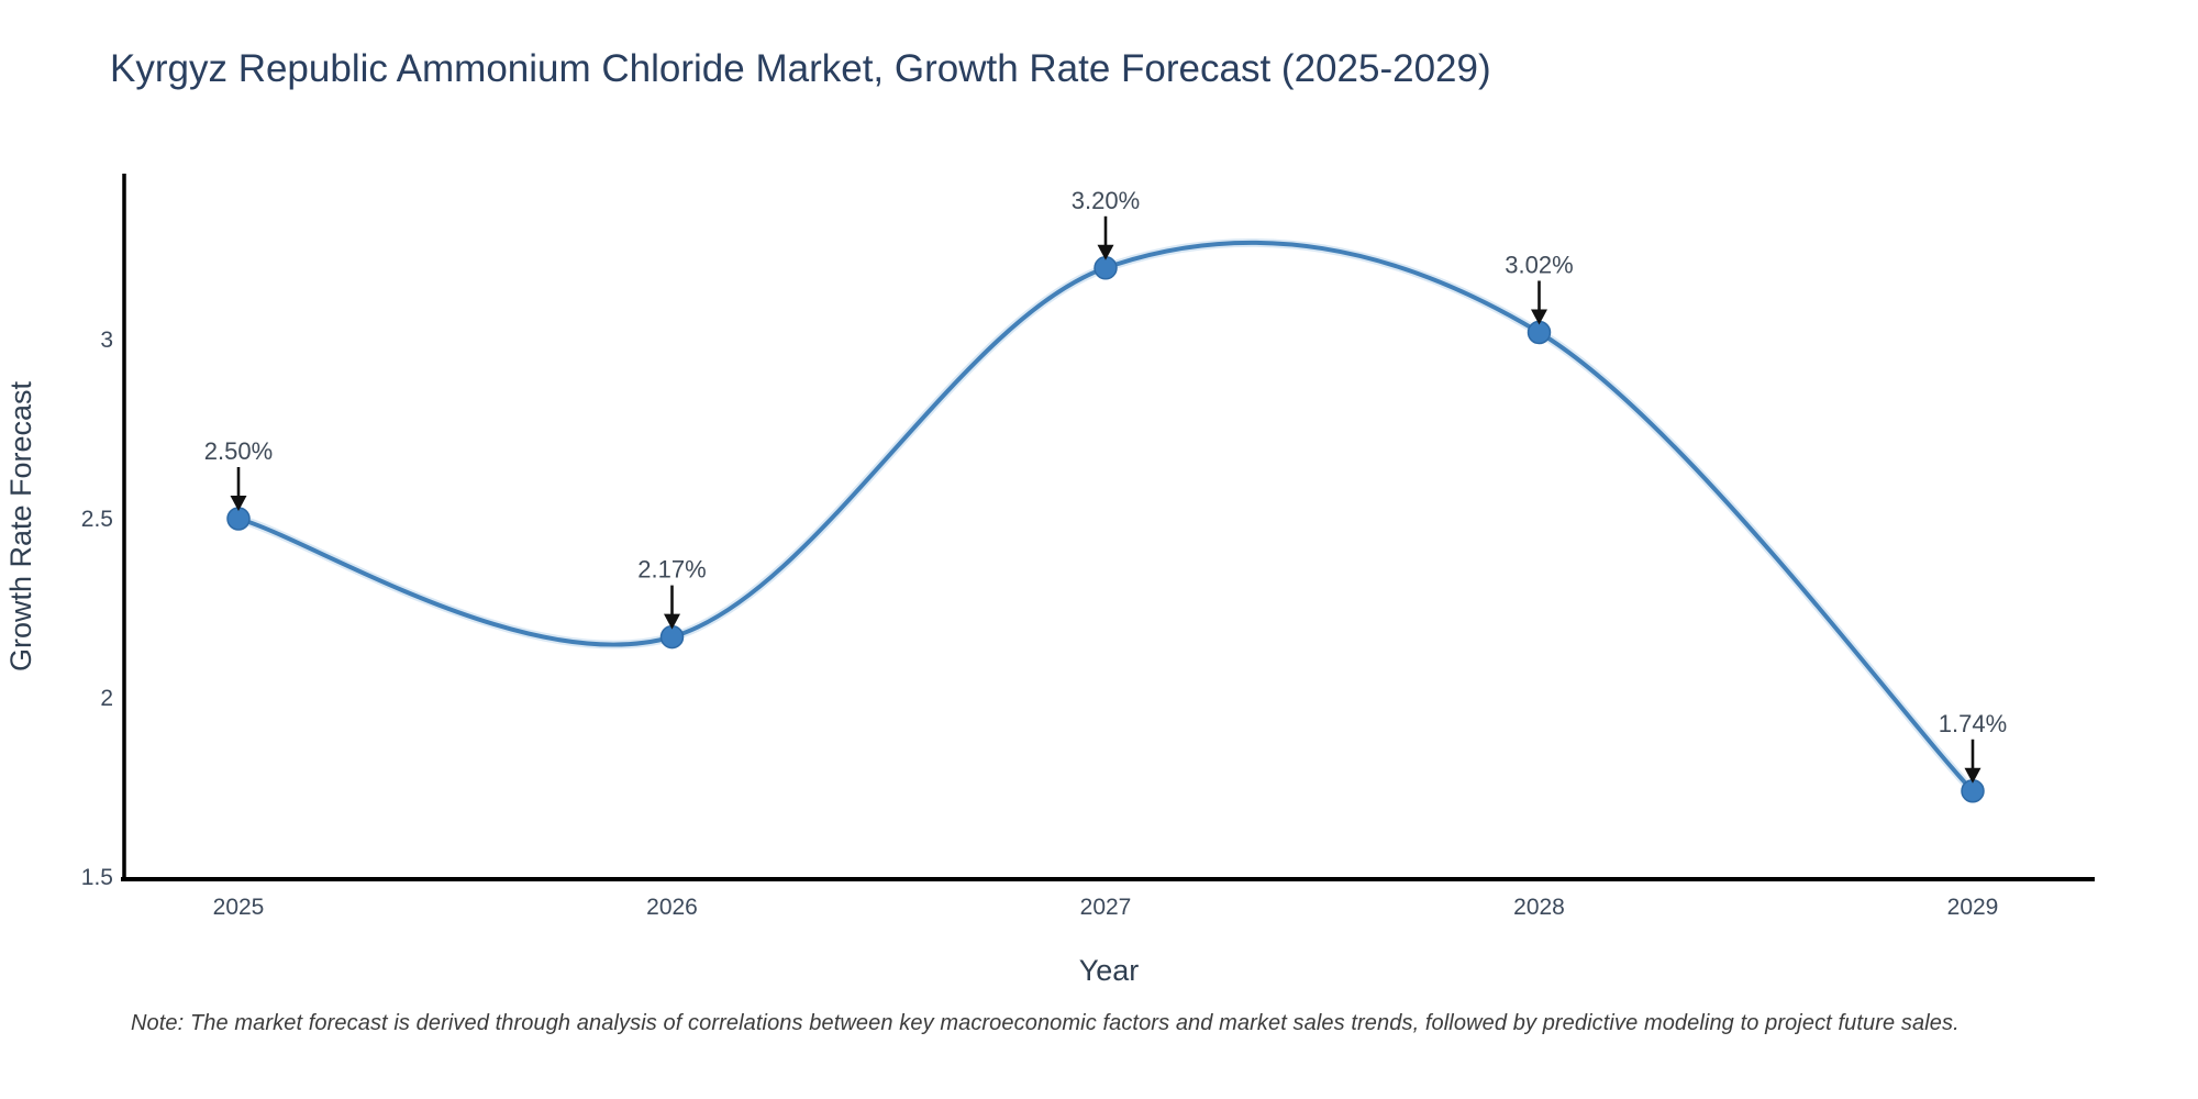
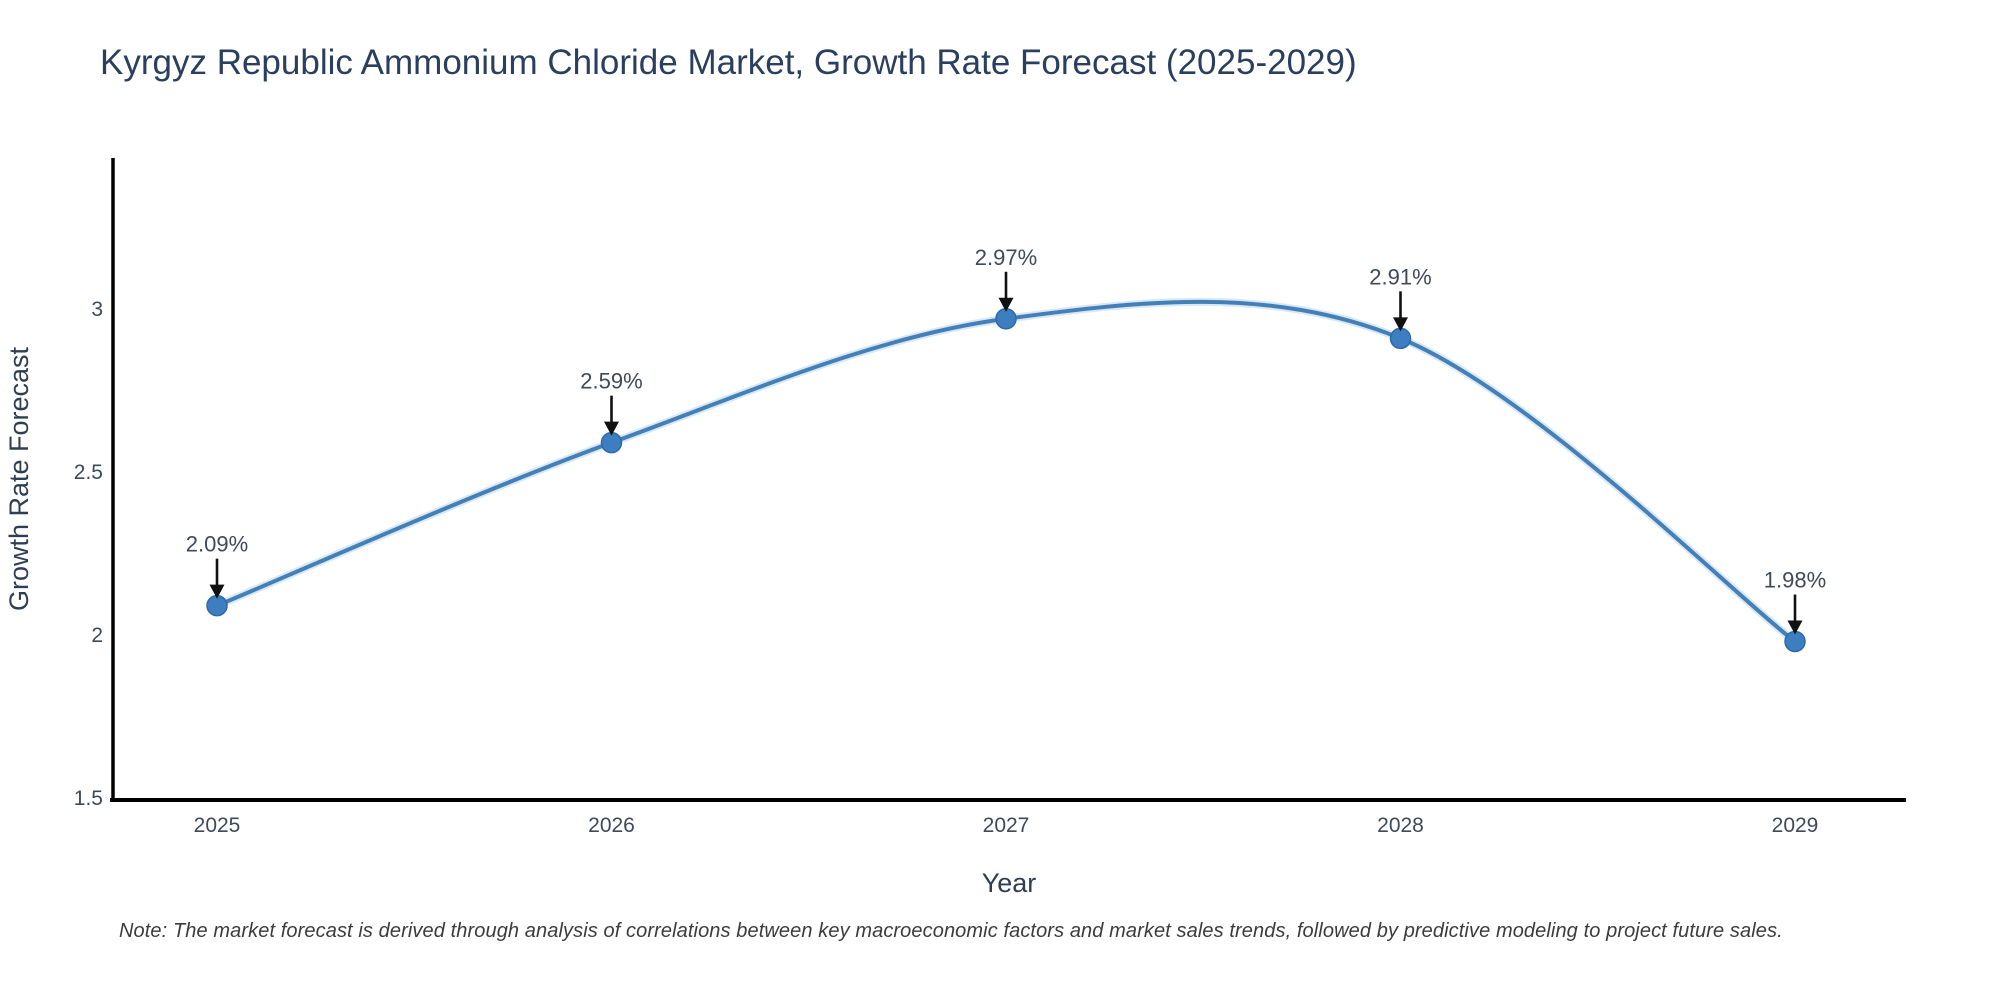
2025: 2.50% -> 2.09%
2026: 2.17% -> 2.59%
2027: 3.20% -> 2.97%
2028: 3.02% -> 2.91%
2029: 1.74% -> 1.98%
